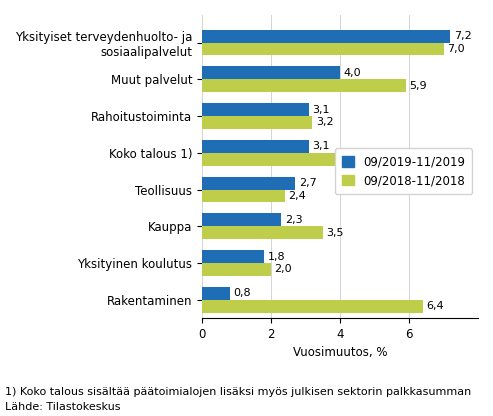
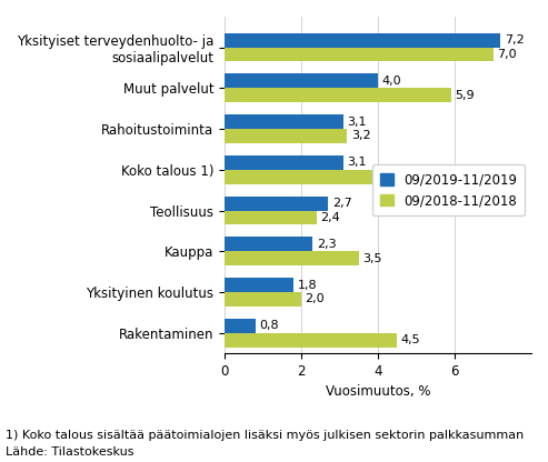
09/2018-11/2018/Rakentaminen: 6,4 -> 4,5
